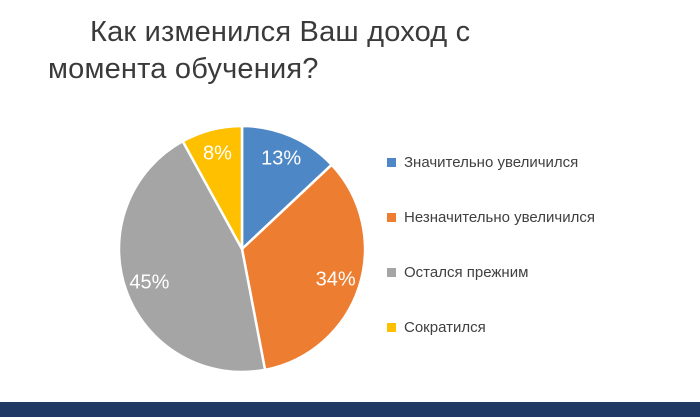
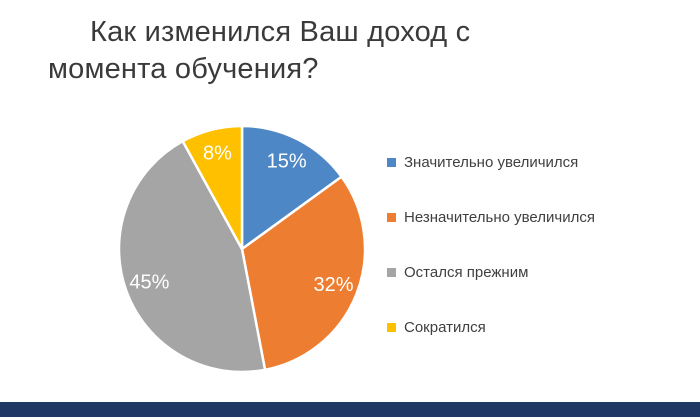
Значительно увеличился: 13% -> 15%
Незначительно увеличился: 34% -> 32%
